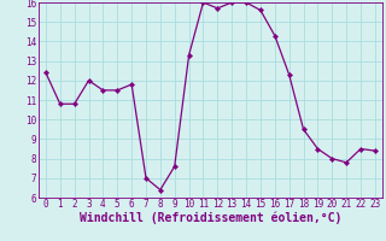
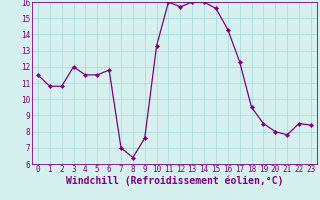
0: 12.4 -> 11.5
